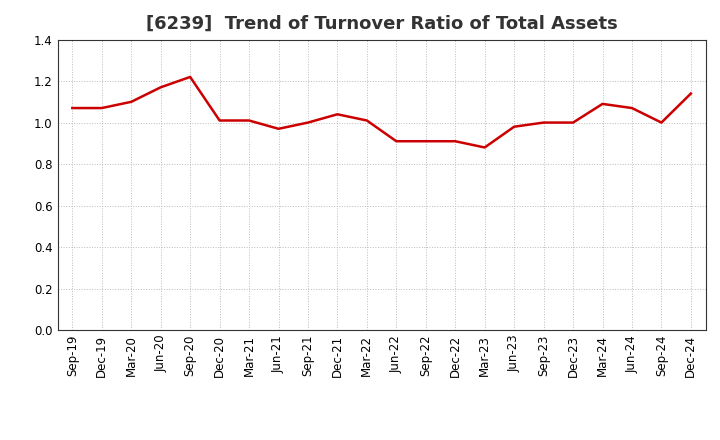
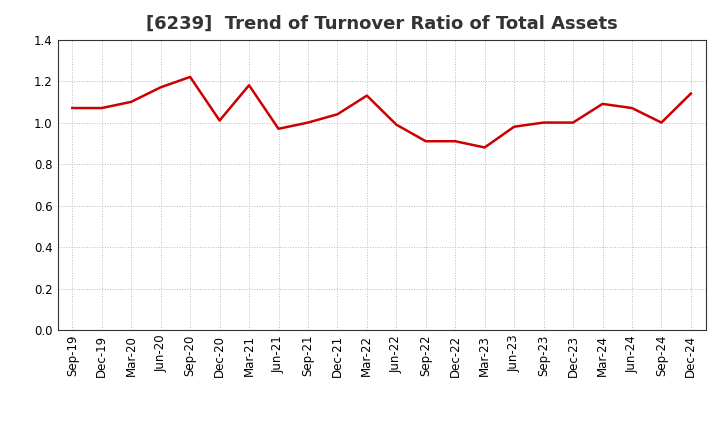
Mar-21: 1.01 -> 1.18
Mar-22: 1.01 -> 1.13
Jun-22: 0.91 -> 0.99
